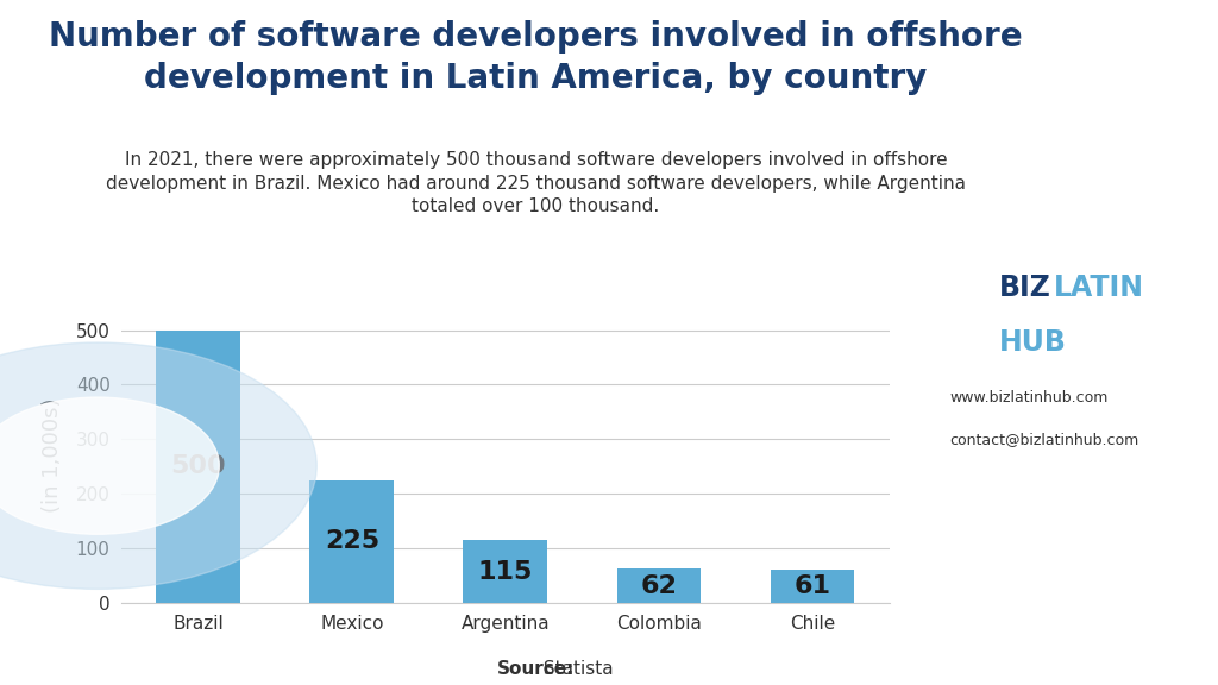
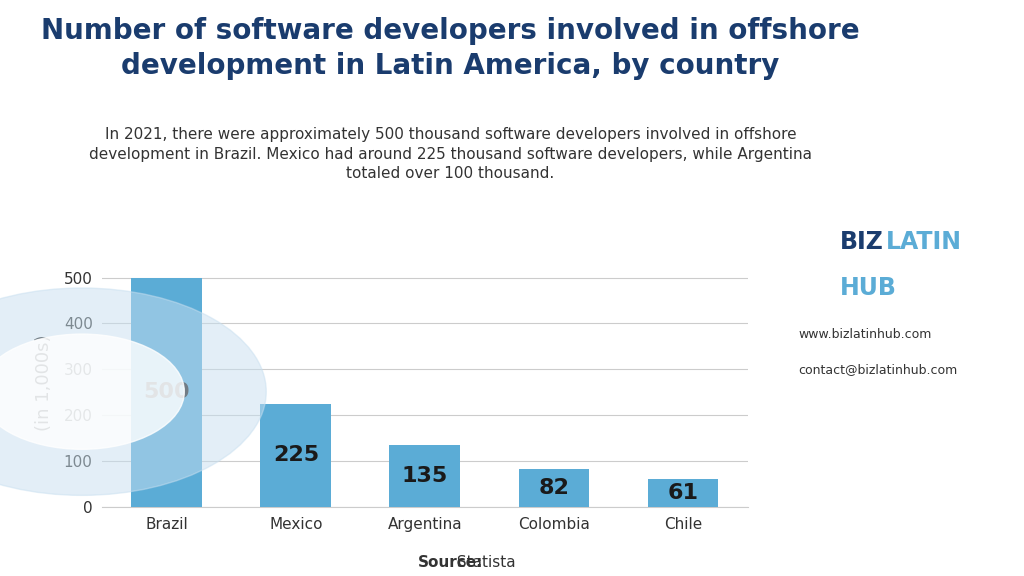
Argentina: 115 -> 135
Colombia: 62 -> 82
